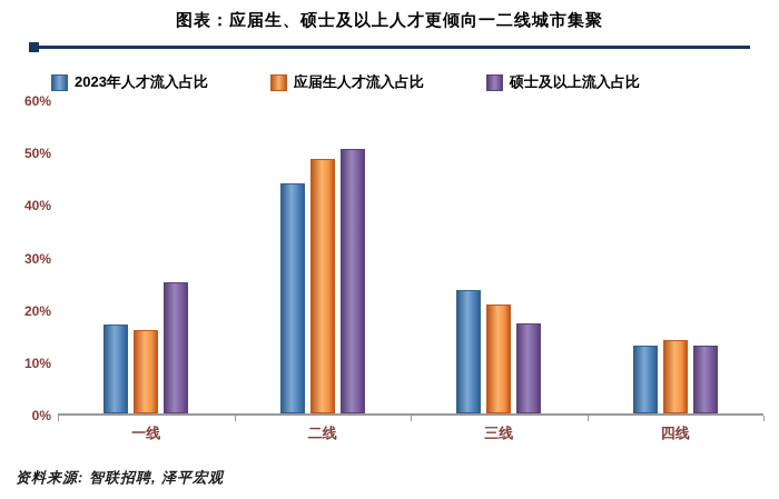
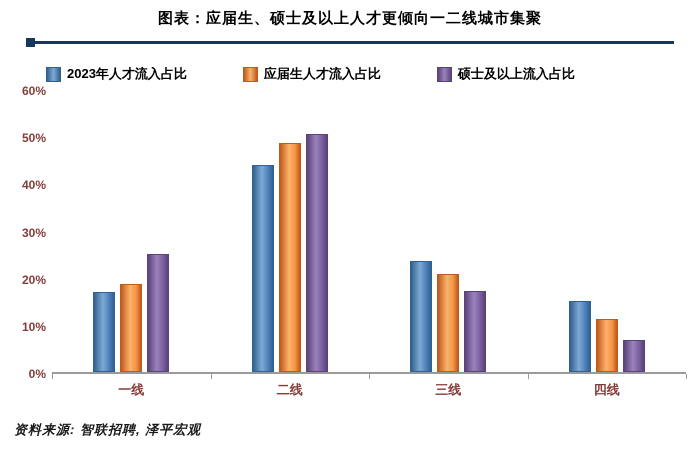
应届生人才流入占比/一线: 16% -> 19%
2023年人才流入占比/四线: 13% -> 15%
应届生人才流入占比/四线: 14% -> 11%
硕士及以上流入占比/四线: 13% -> 7%
